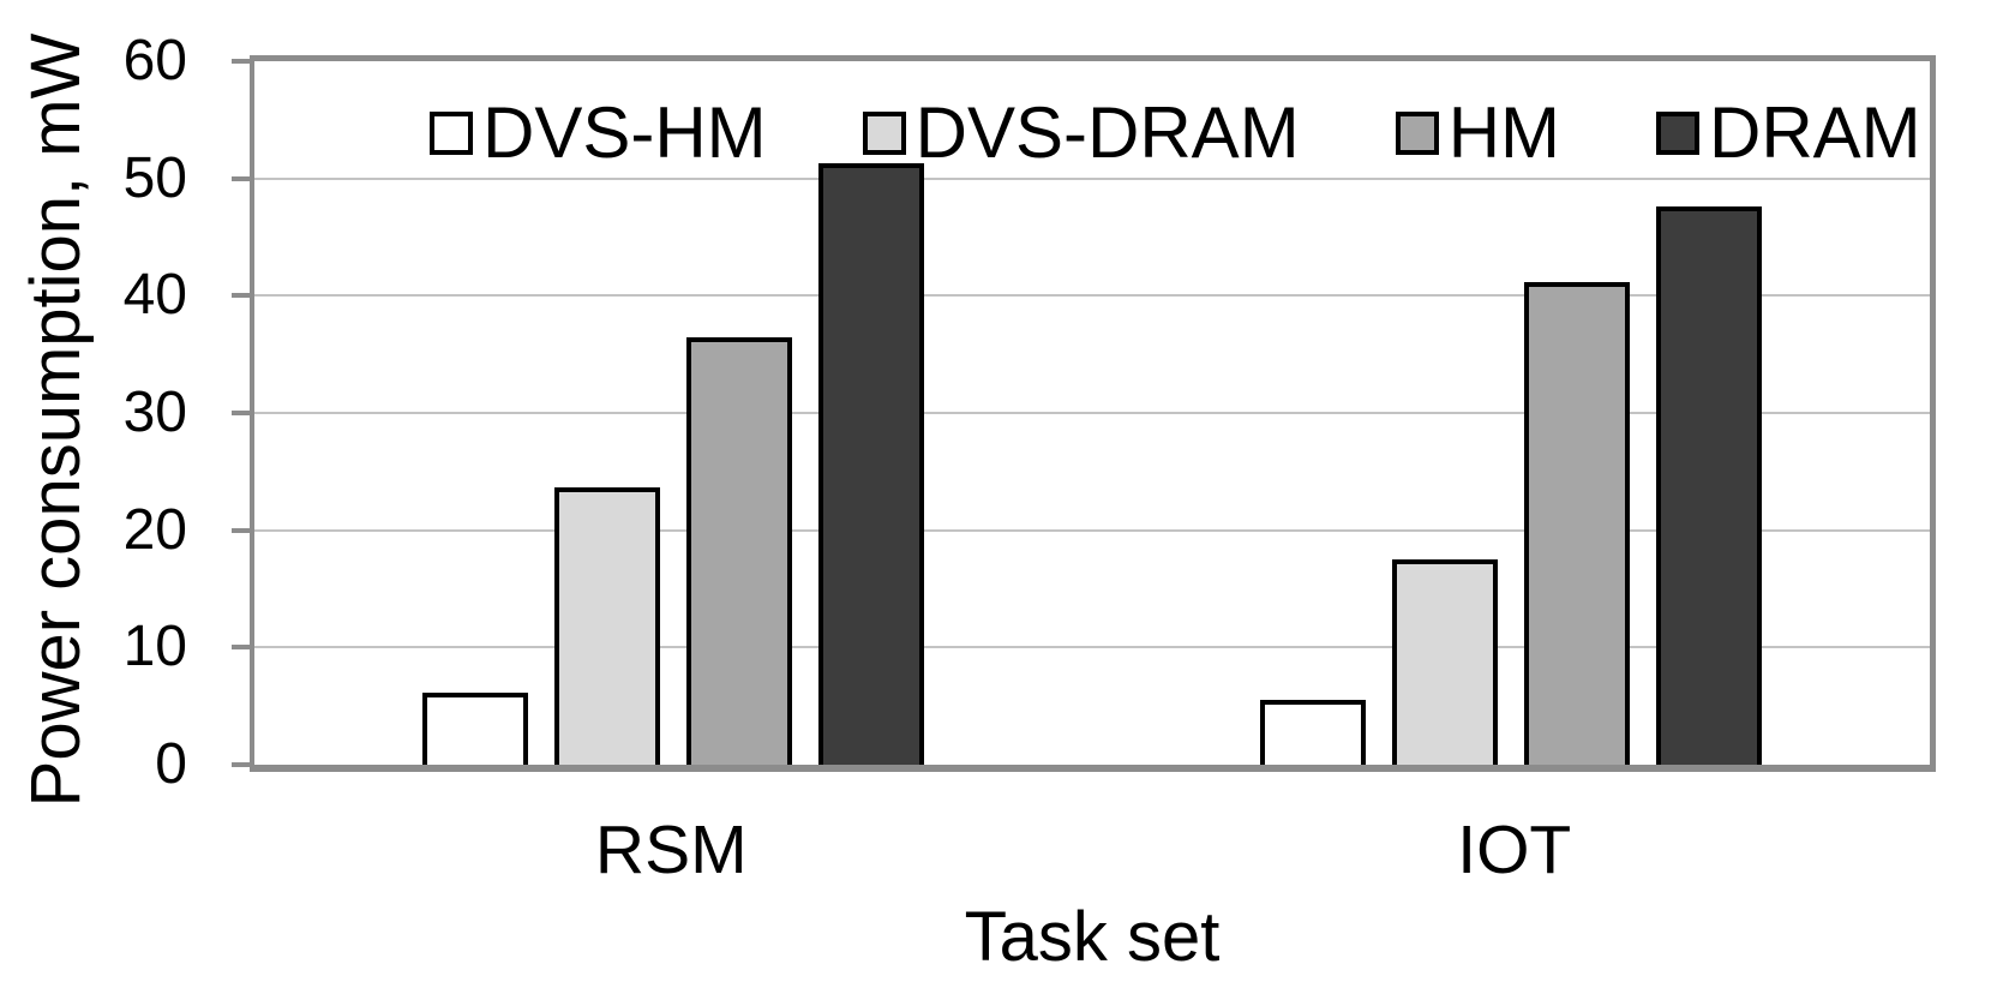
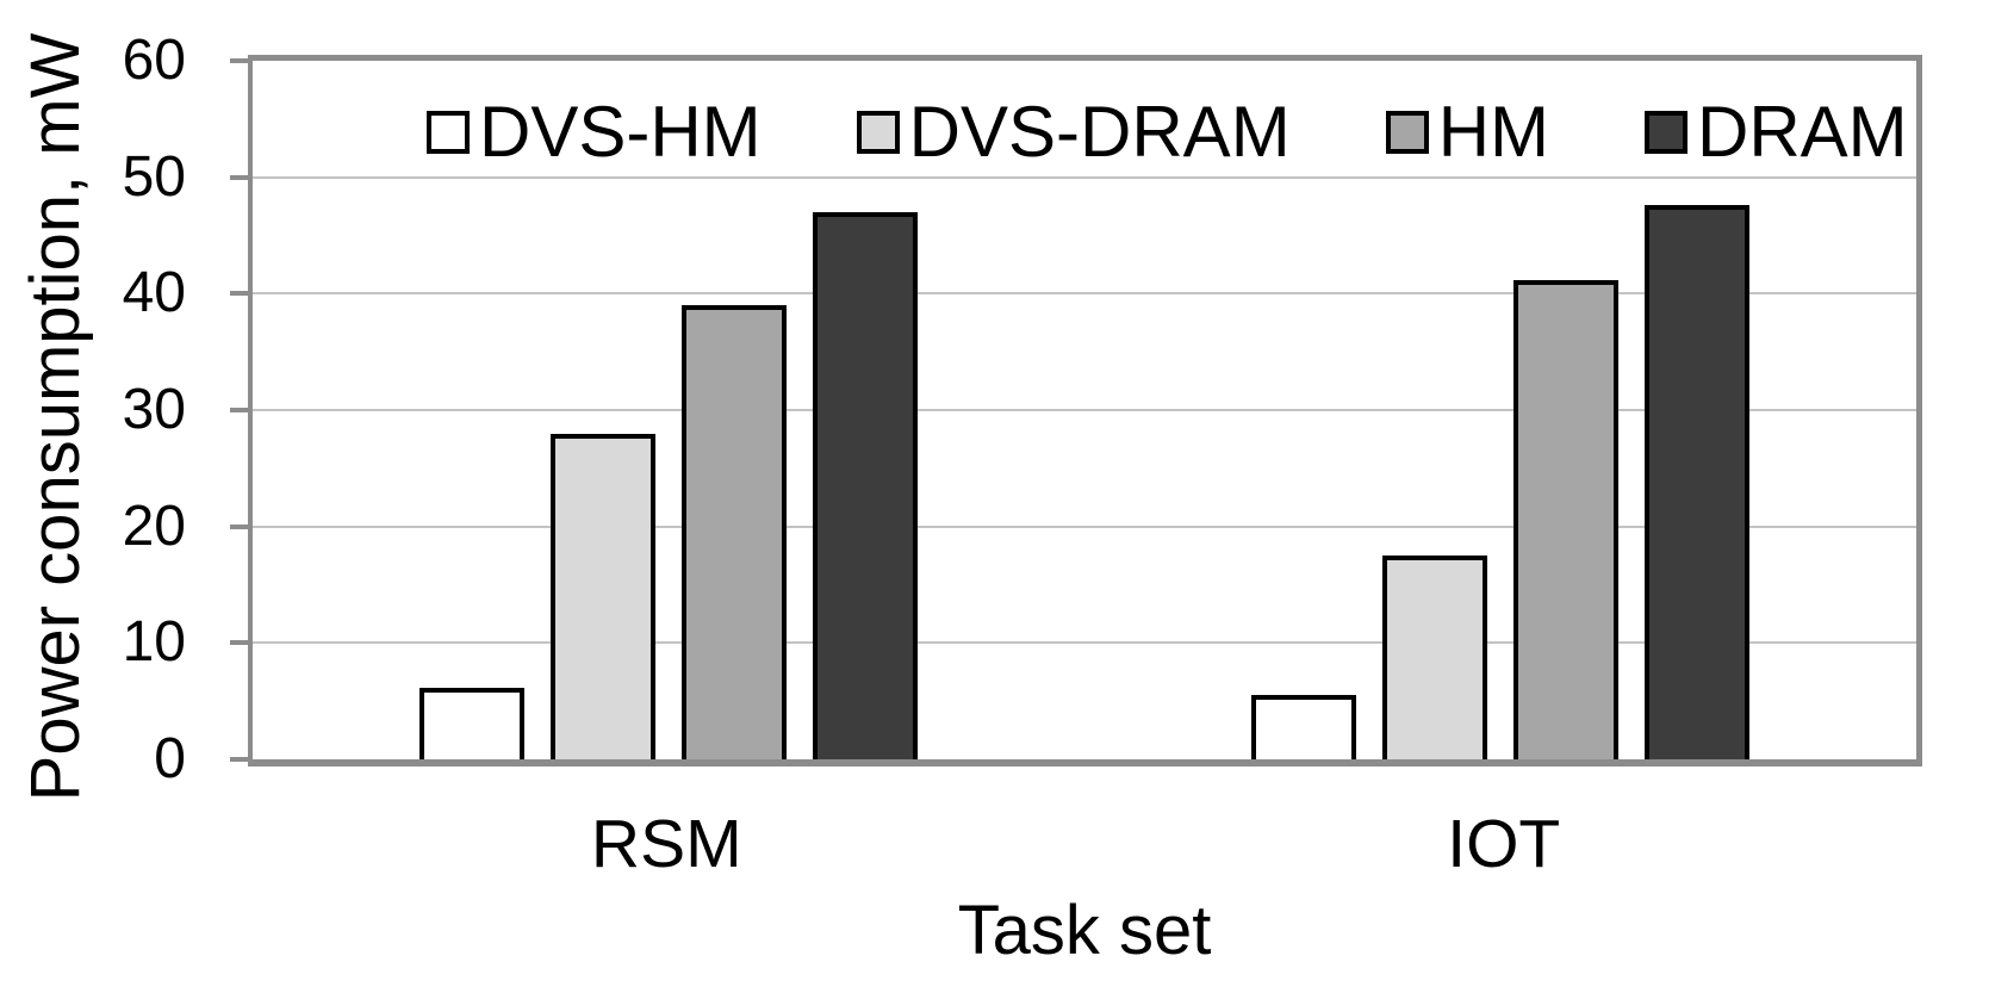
DVS-DRAM/RSM: 24 -> 28
HM/RSM: 36 -> 39
DRAM/RSM: 51 -> 47
